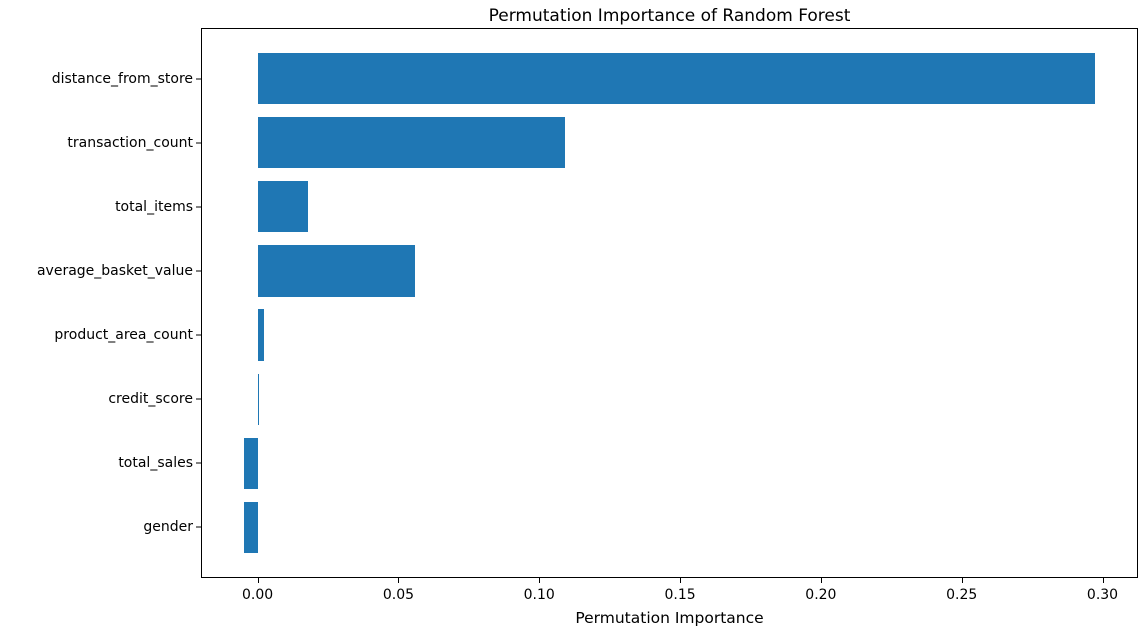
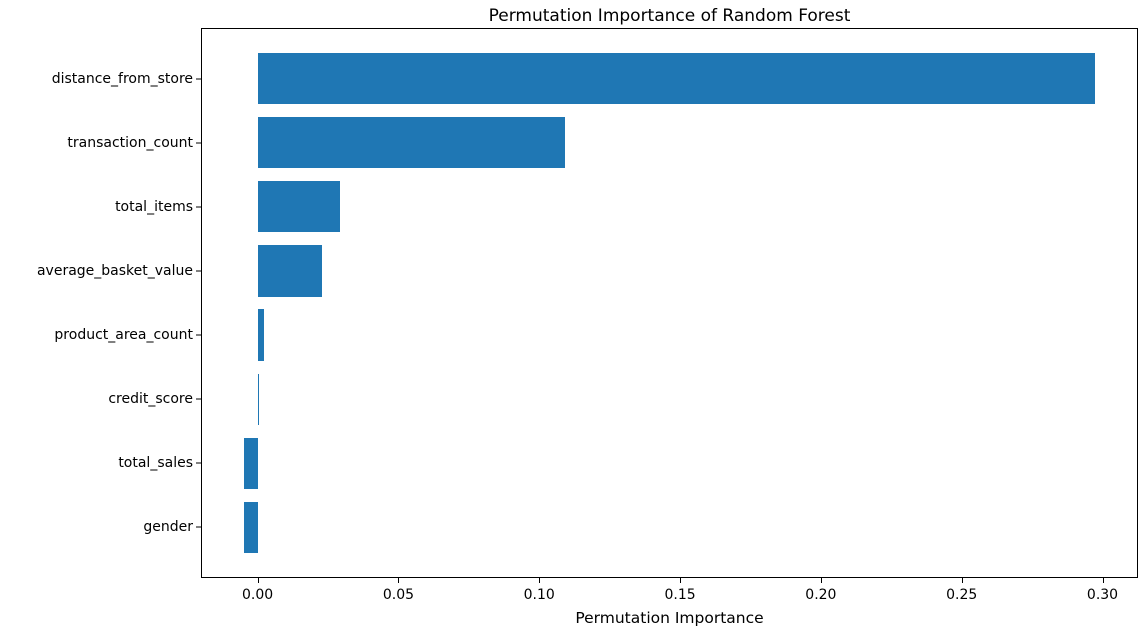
total_items: 0.018 -> 0.029
average_basket_value: 0.056 -> 0.023
